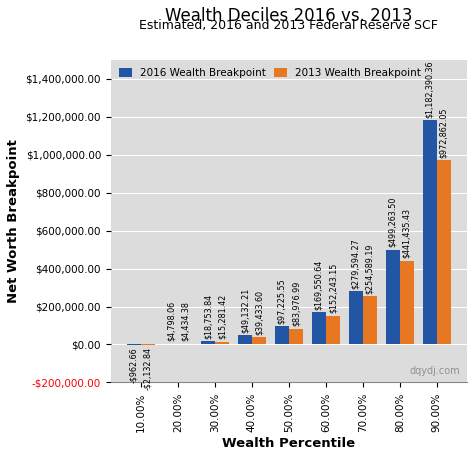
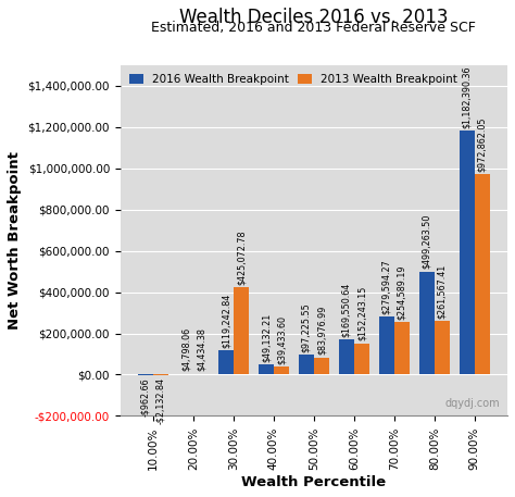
2016 Wealth Breakpoint/30.00%: $18,753.84 -> $119,242.84
2013 Wealth Breakpoint/30.00%: $15,281.42 -> $425,072.78
2013 Wealth Breakpoint/80.00%: $441,435.43 -> $261,567.41
